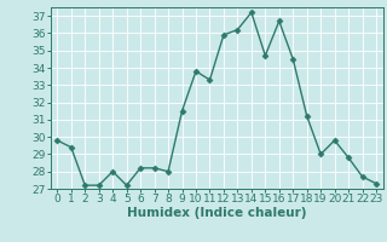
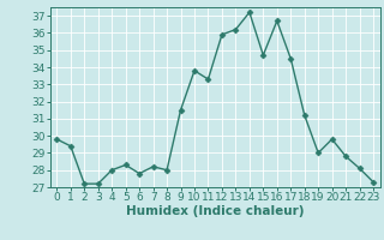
5: 27.2 -> 28.3
6: 28.2 -> 27.8
22: 27.7 -> 28.1
